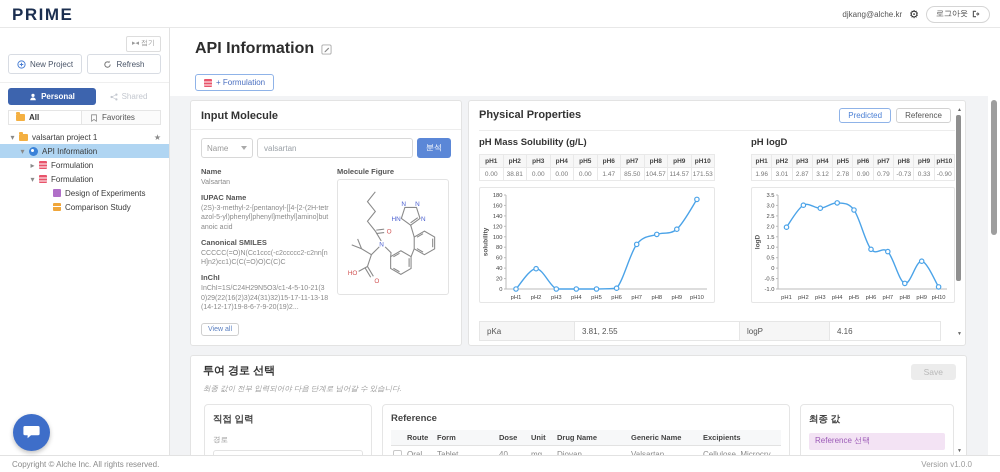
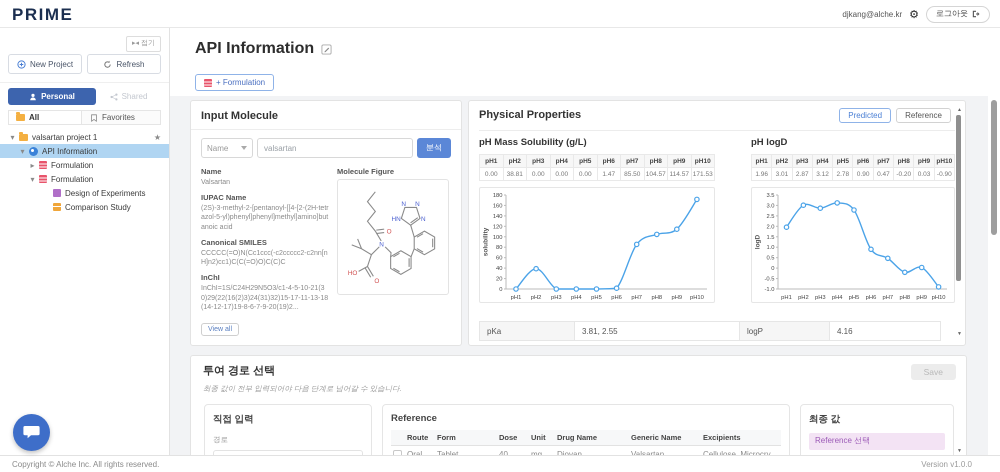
pH logD/pH7: 0.79 -> 0.47
pH logD/pH8: -0.73 -> -0.20
pH logD/pH9: 0.33 -> 0.03
